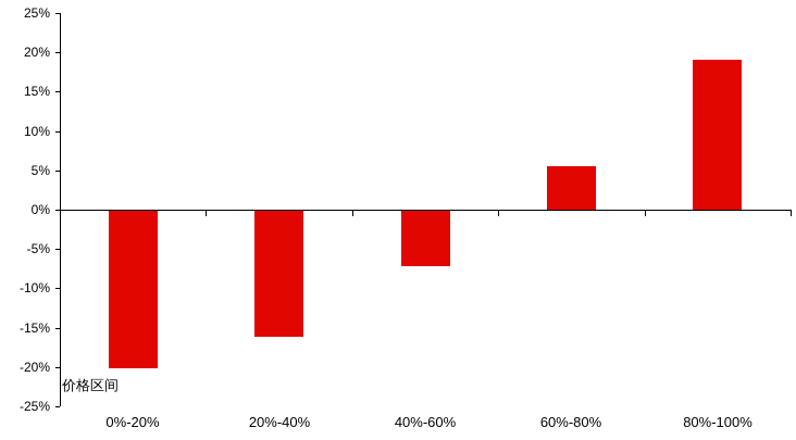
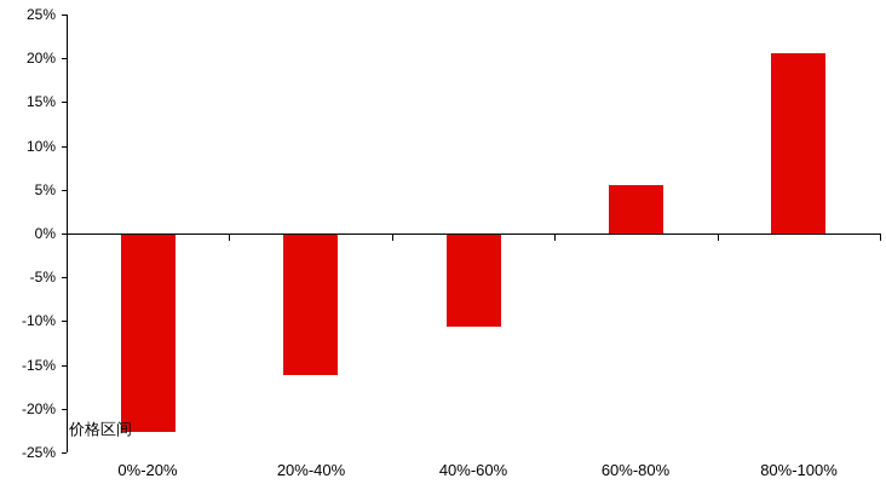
0%-20%: -20% -> -22%
40%-60%: -7% -> -10%
80%-100%: 19% -> 21%
